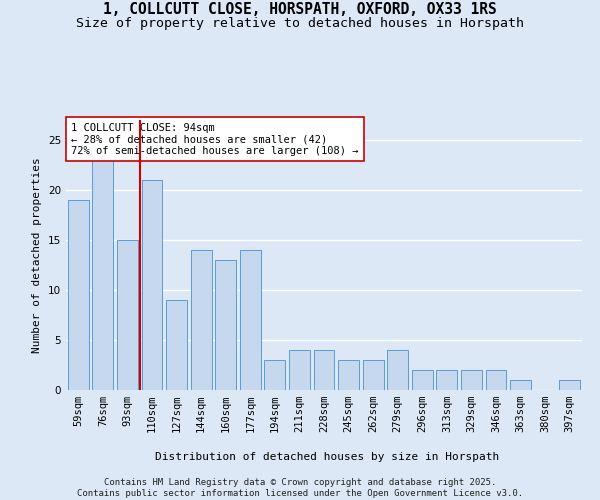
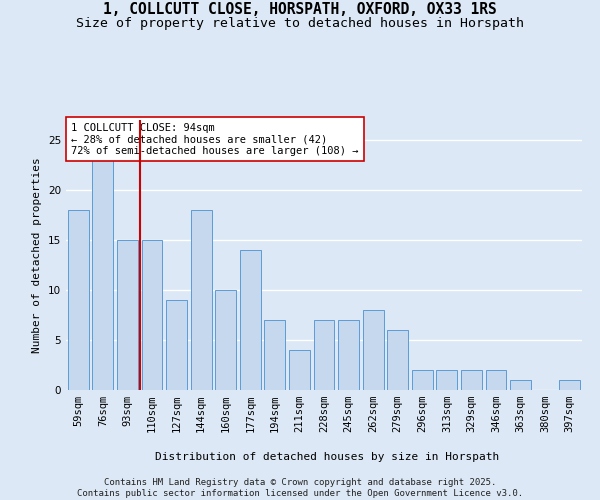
59sqm: 19 -> 18
110sqm: 21 -> 15
144sqm: 14 -> 18
160sqm: 13 -> 10
194sqm: 3 -> 7
228sqm: 4 -> 7
245sqm: 3 -> 7
262sqm: 3 -> 8
279sqm: 4 -> 6
